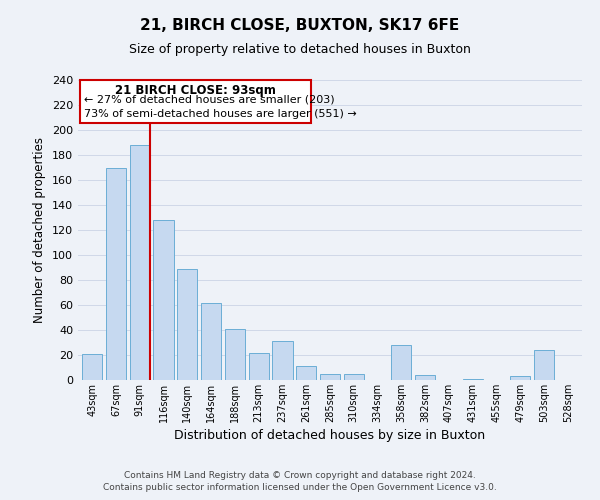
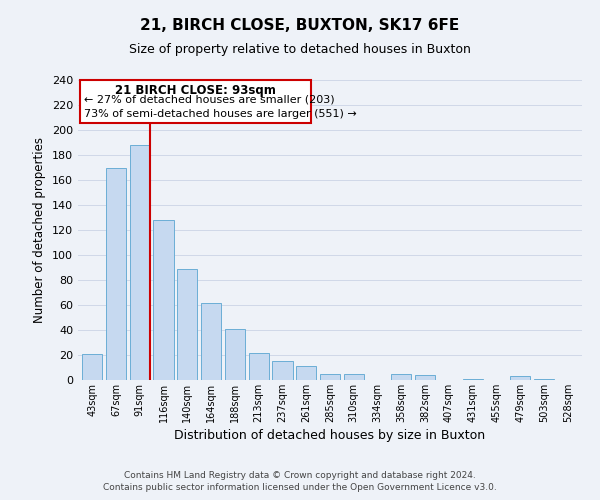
237sqm: 31 -> 15
358sqm: 28 -> 5
503sqm: 24 -> 1
